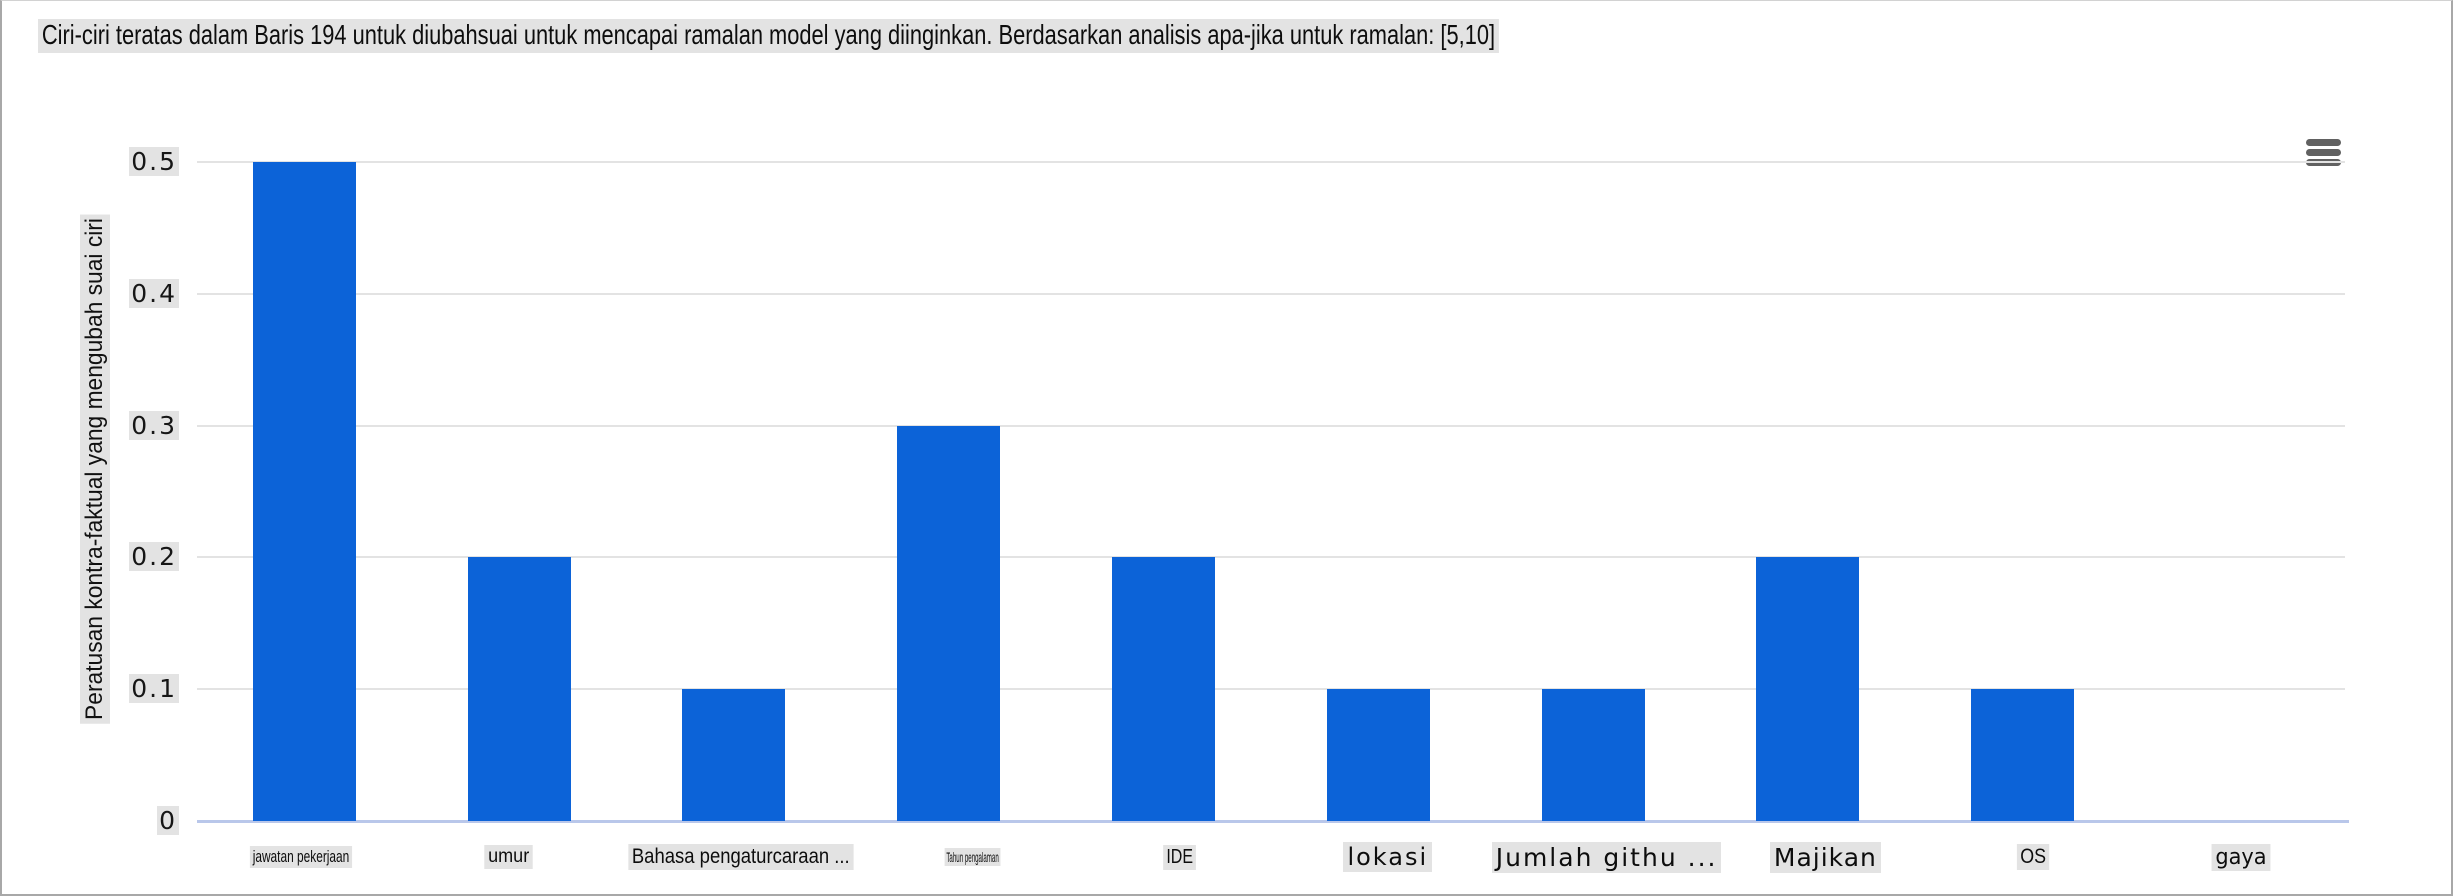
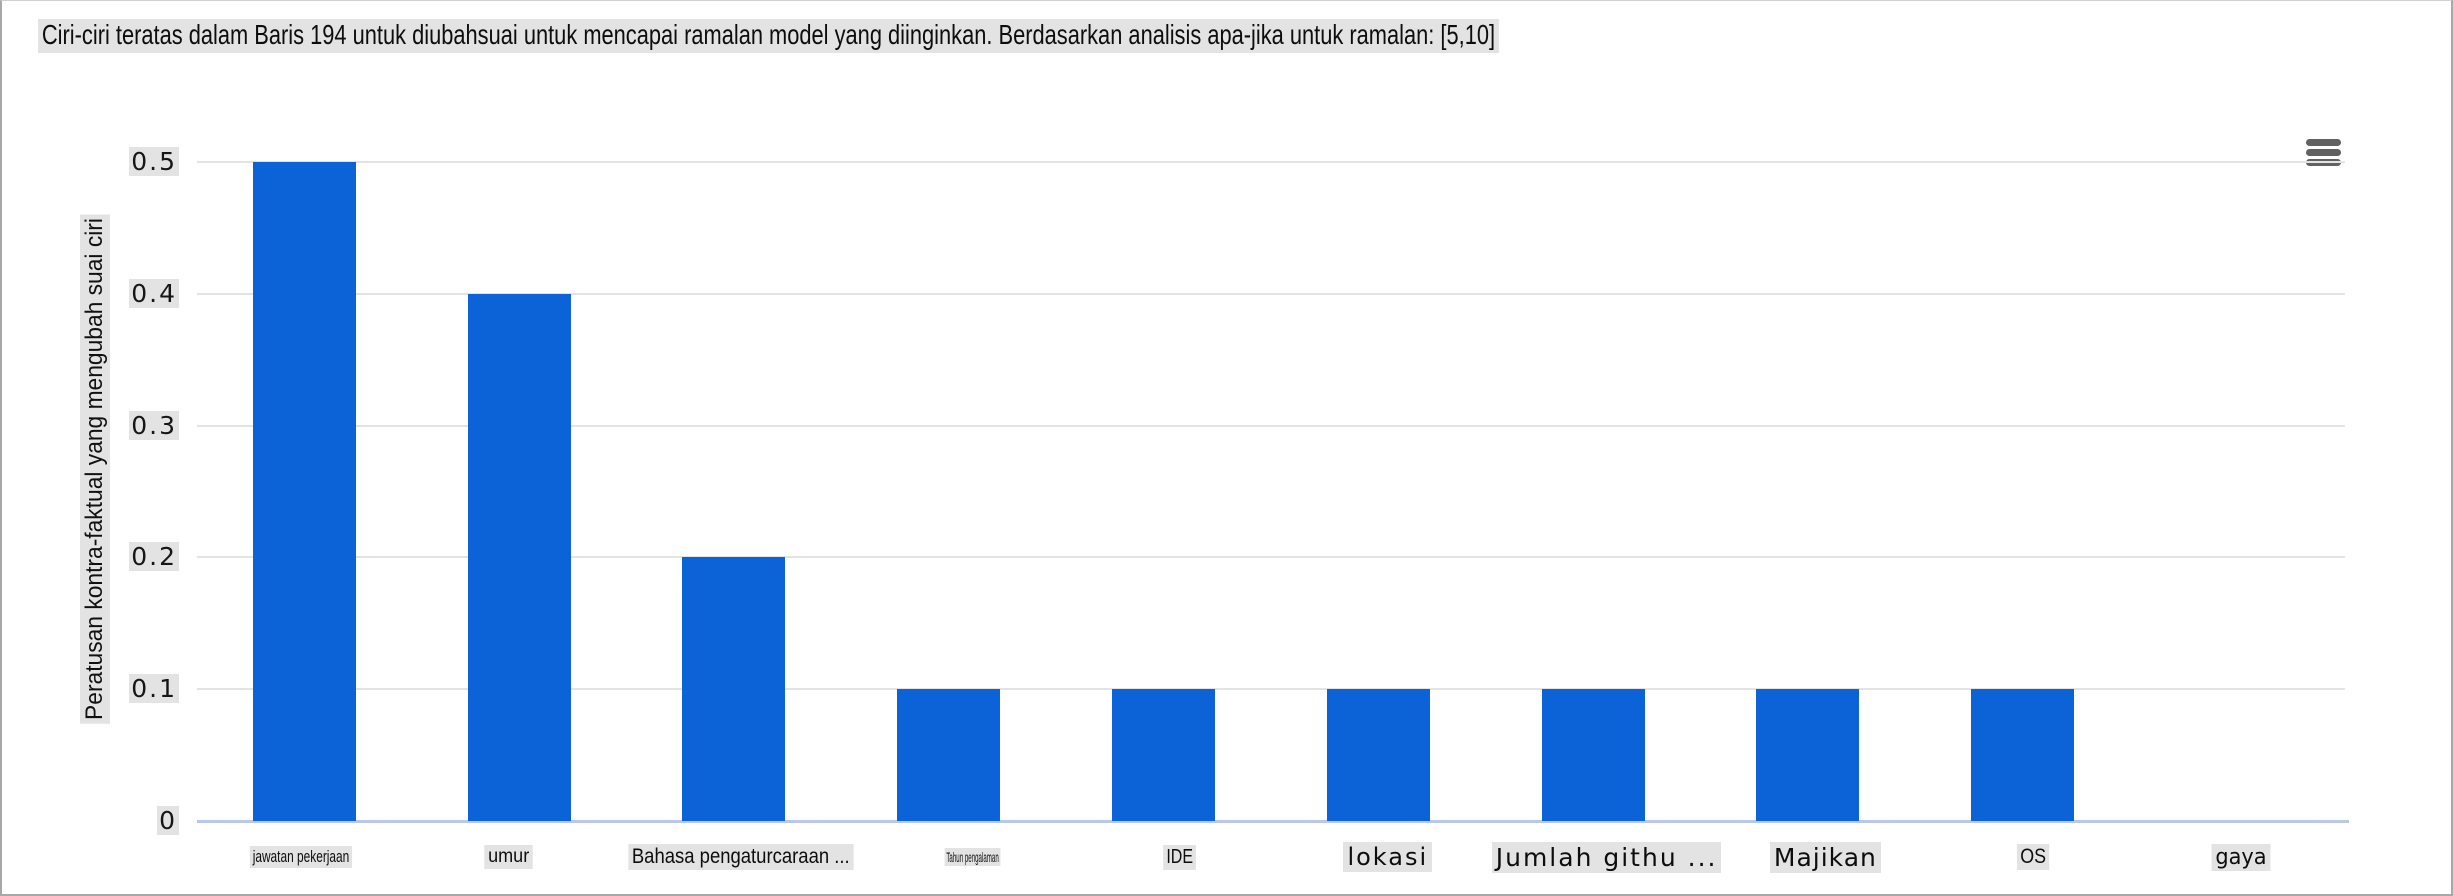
umur: 0.2 -> 0.4
Bahasa pengaturcaraan ...: 0.1 -> 0.2
Tahun pengalaman: 0.3 -> 0.1
IDE: 0.2 -> 0.1
Majikan: 0.2 -> 0.1
